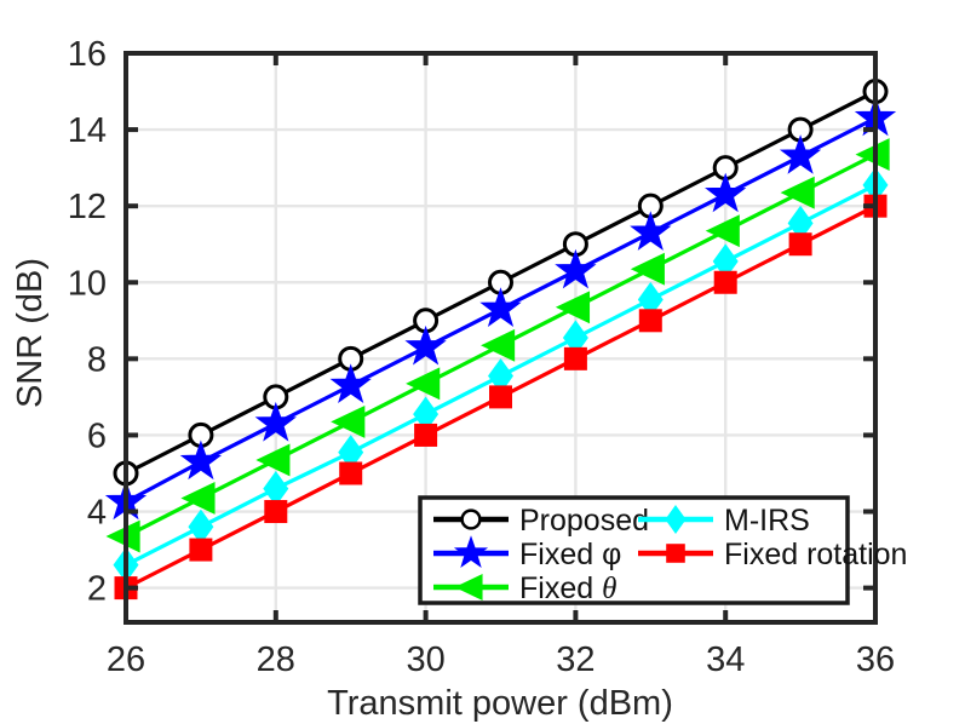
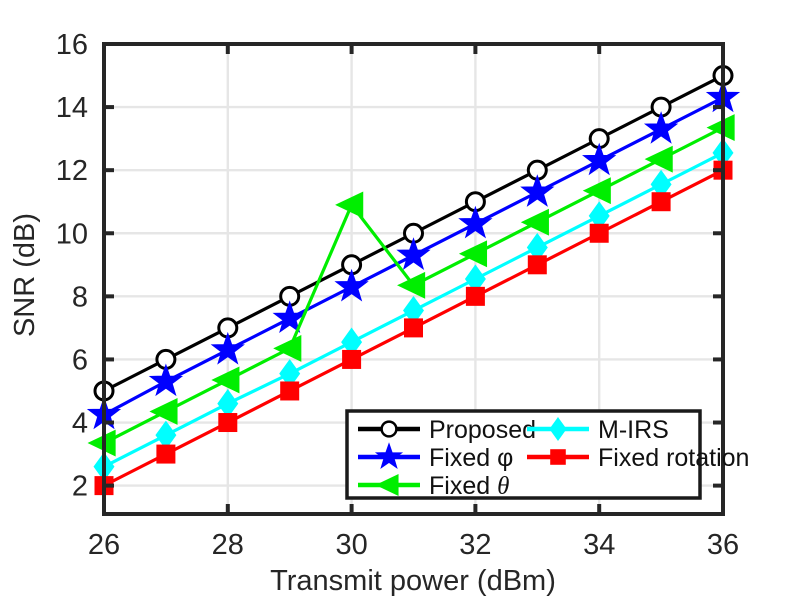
Fixed θ/30: 7.3 -> 10.9
